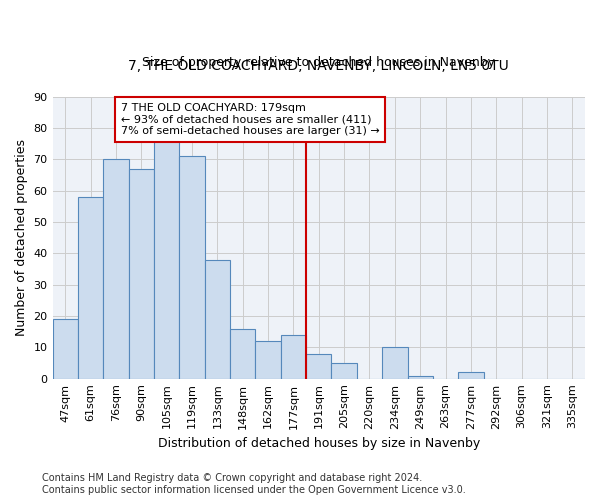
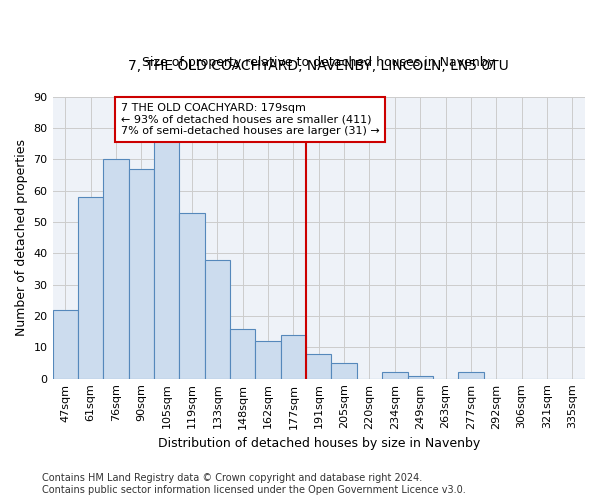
47sqm: 19 -> 22
119sqm: 71 -> 53
234sqm: 10 -> 2
